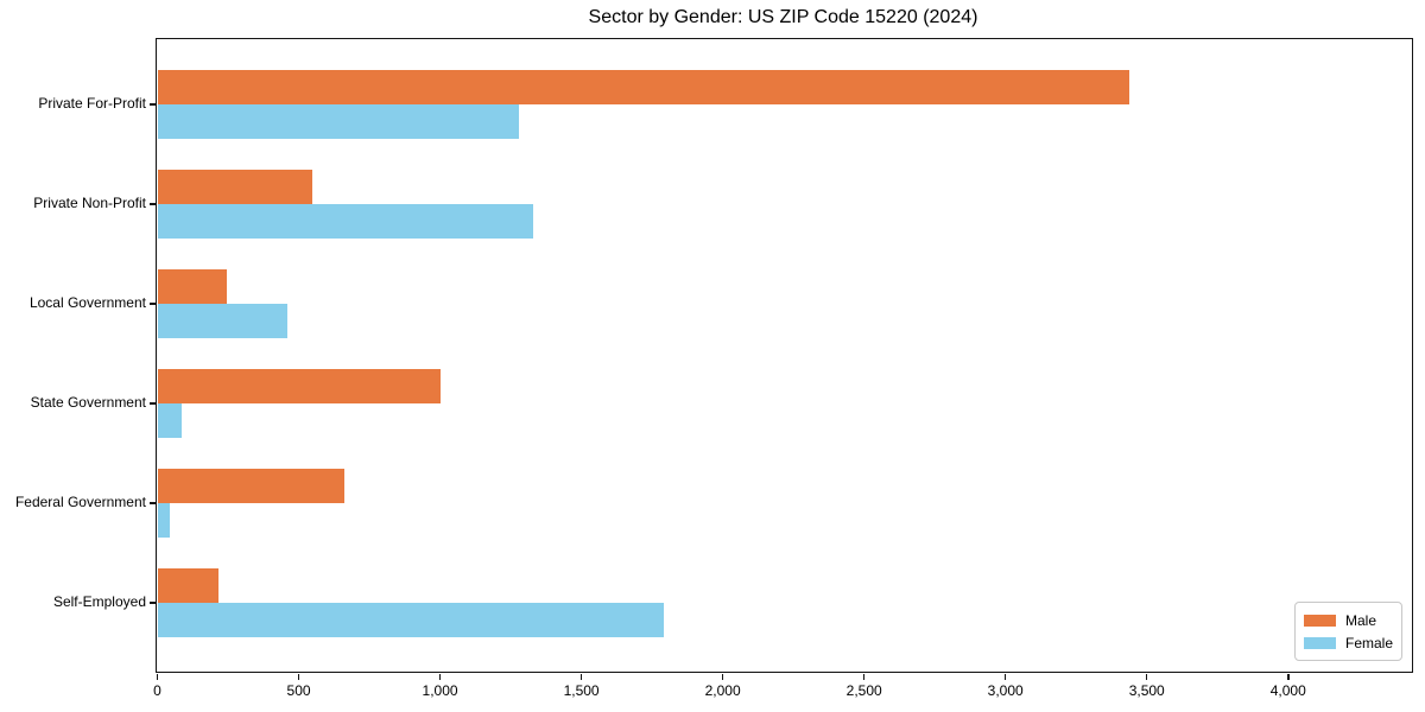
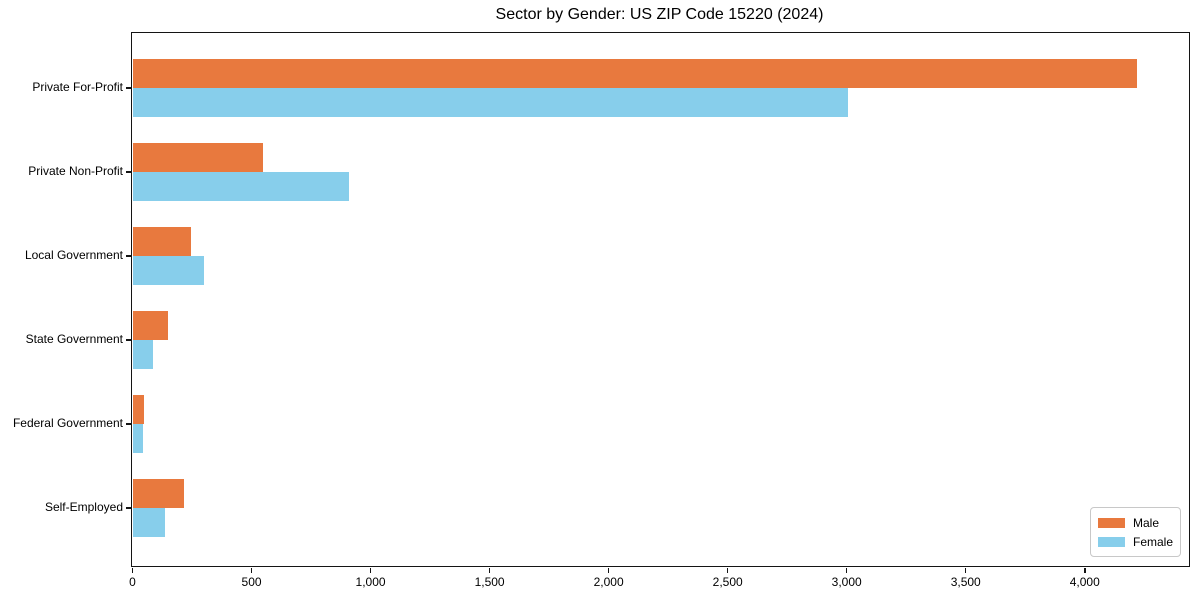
Male/Private For-Profit: 3440 -> 4220
Female/Private For-Profit: 1280 -> 3000
Female/Private Non-Profit: 1330 -> 910
Female/Local Government: 460 -> 300
Male/State Government: 1000 -> 150
Male/Federal Government: 660 -> 50
Female/Self-Employed: 1790 -> 140
